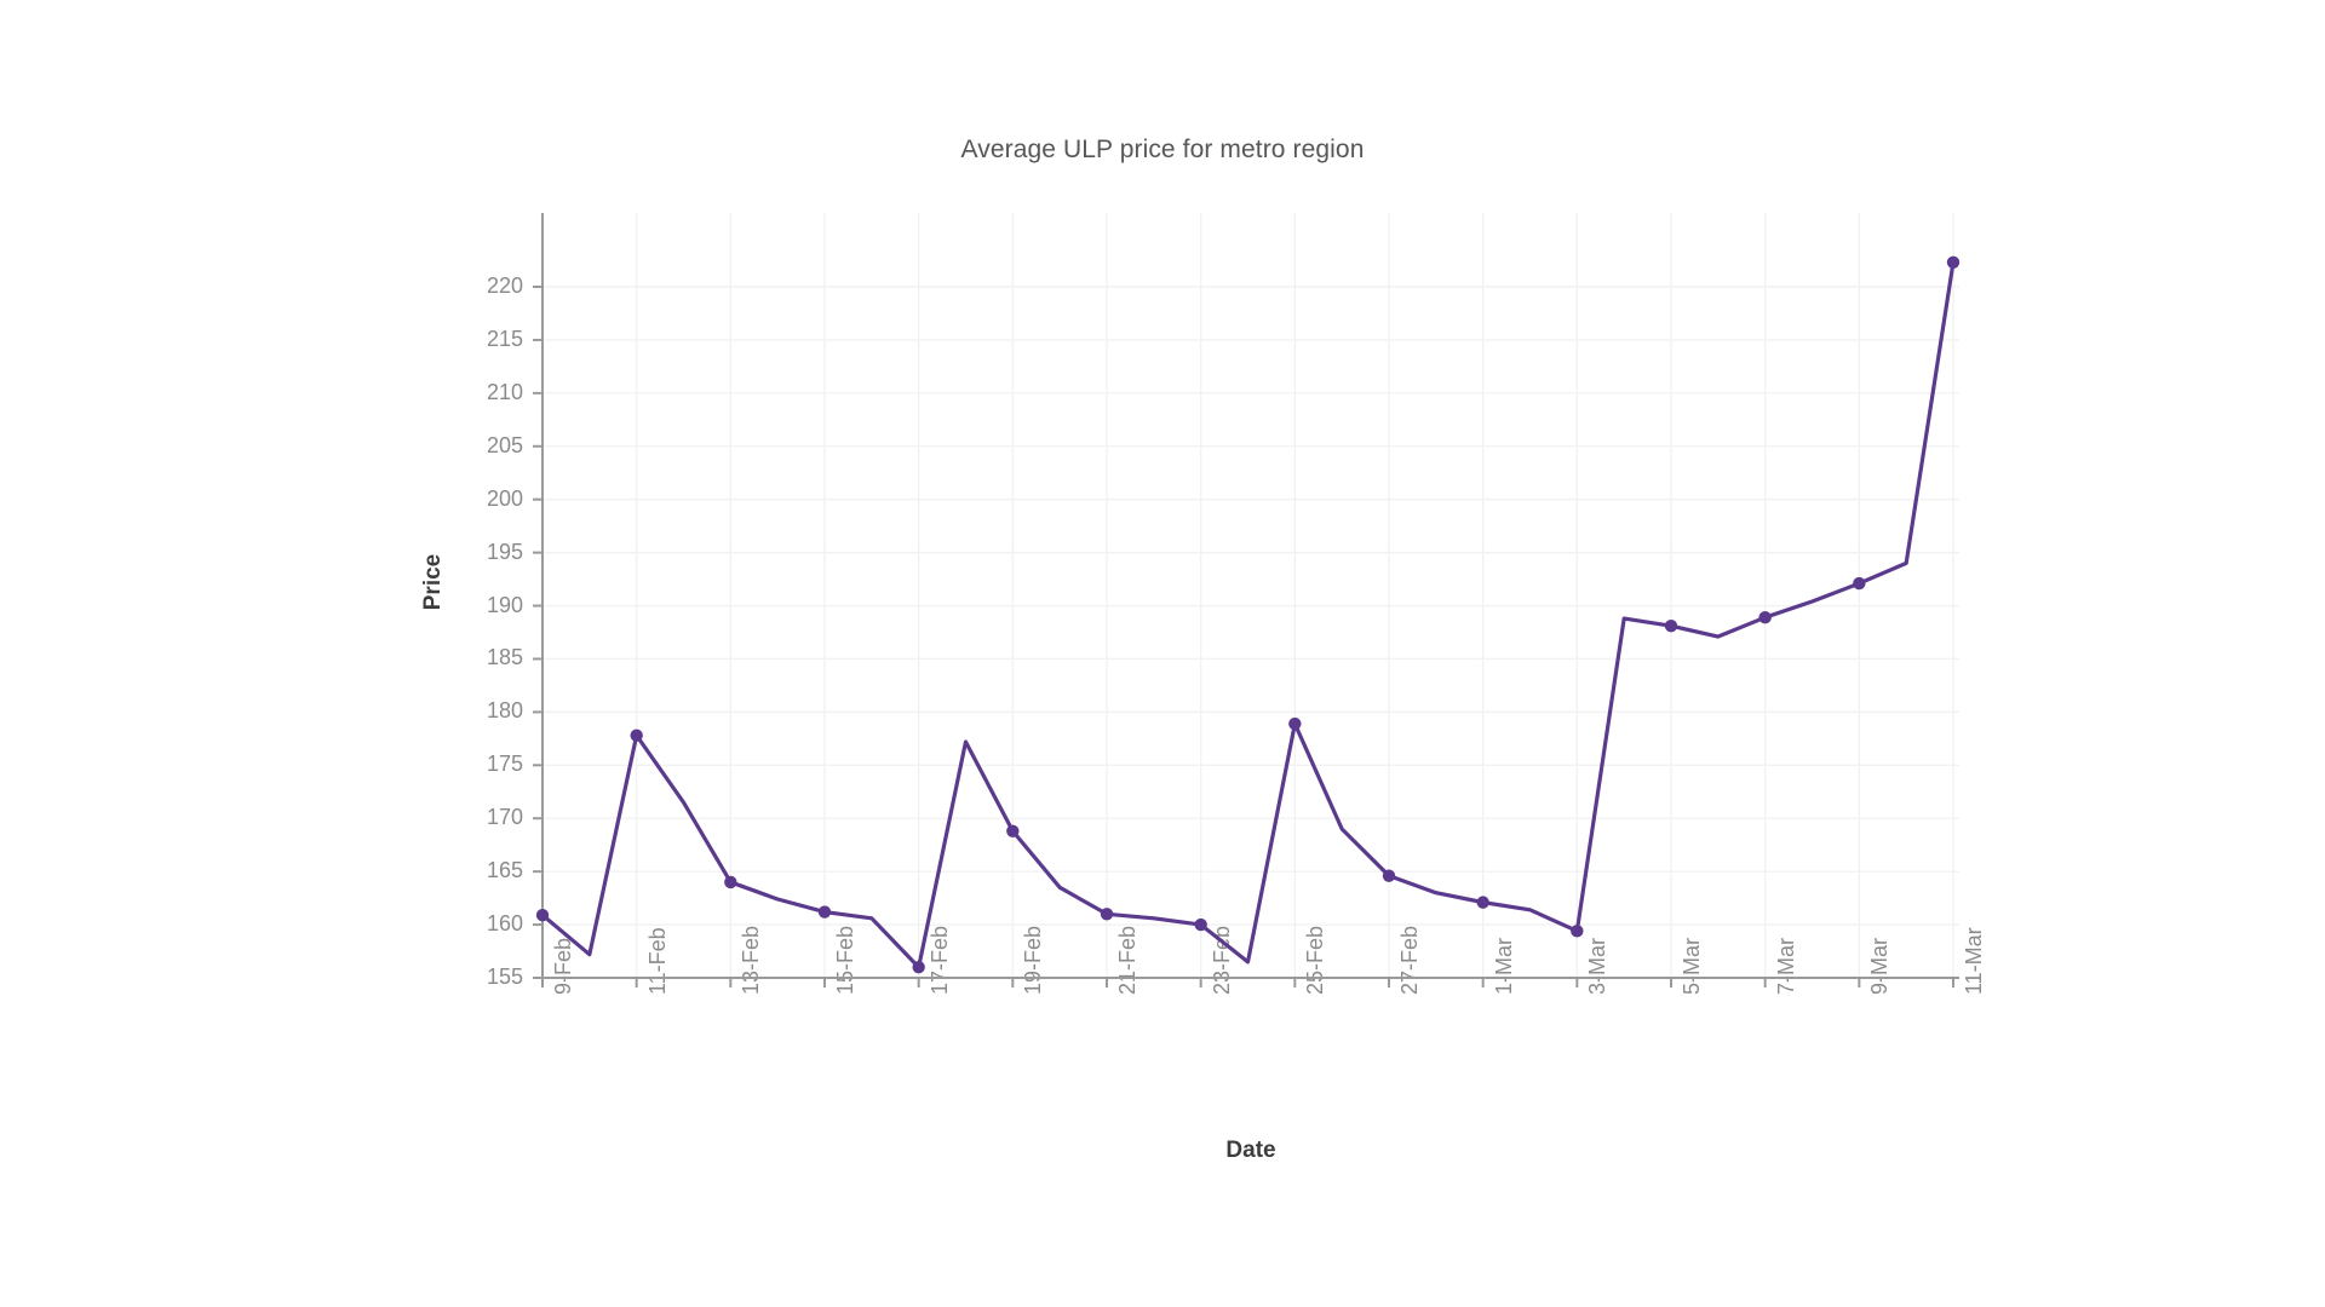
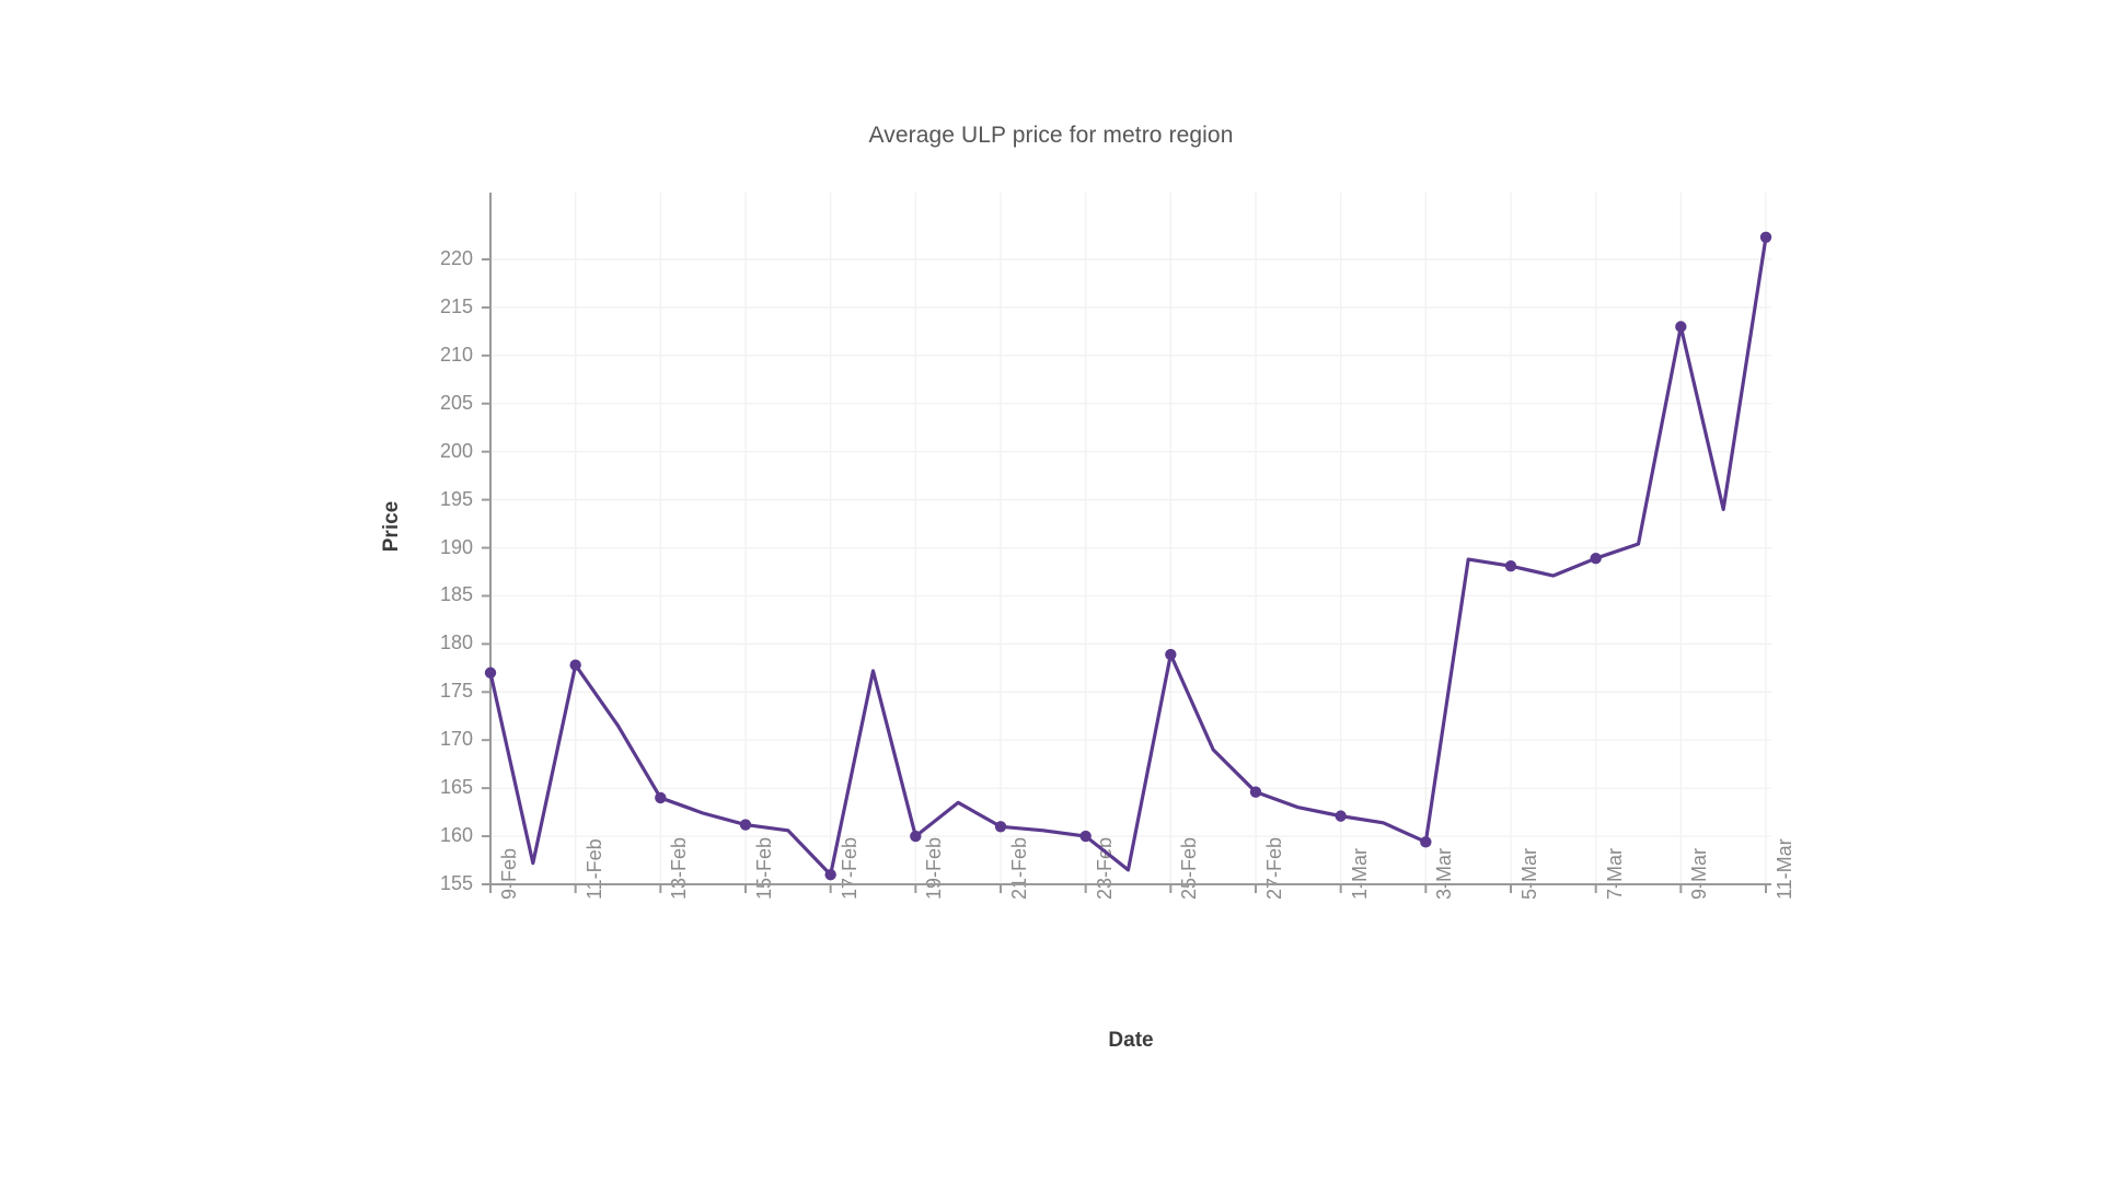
9-Feb: 161 -> 177
19-Feb: 169 -> 160
9-Mar: 192 -> 213
